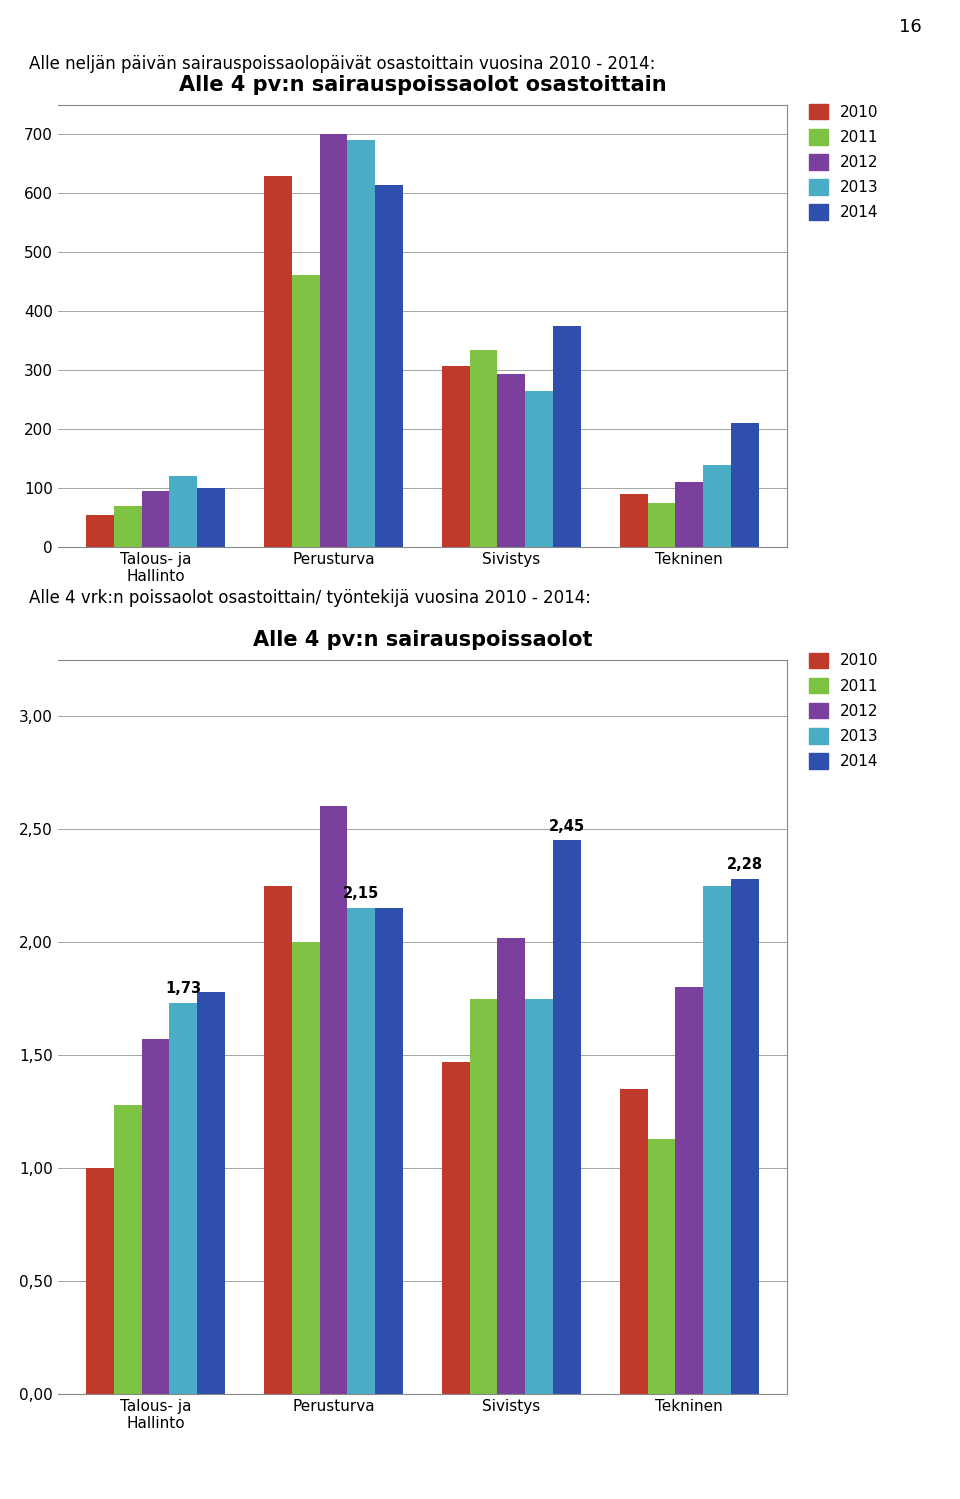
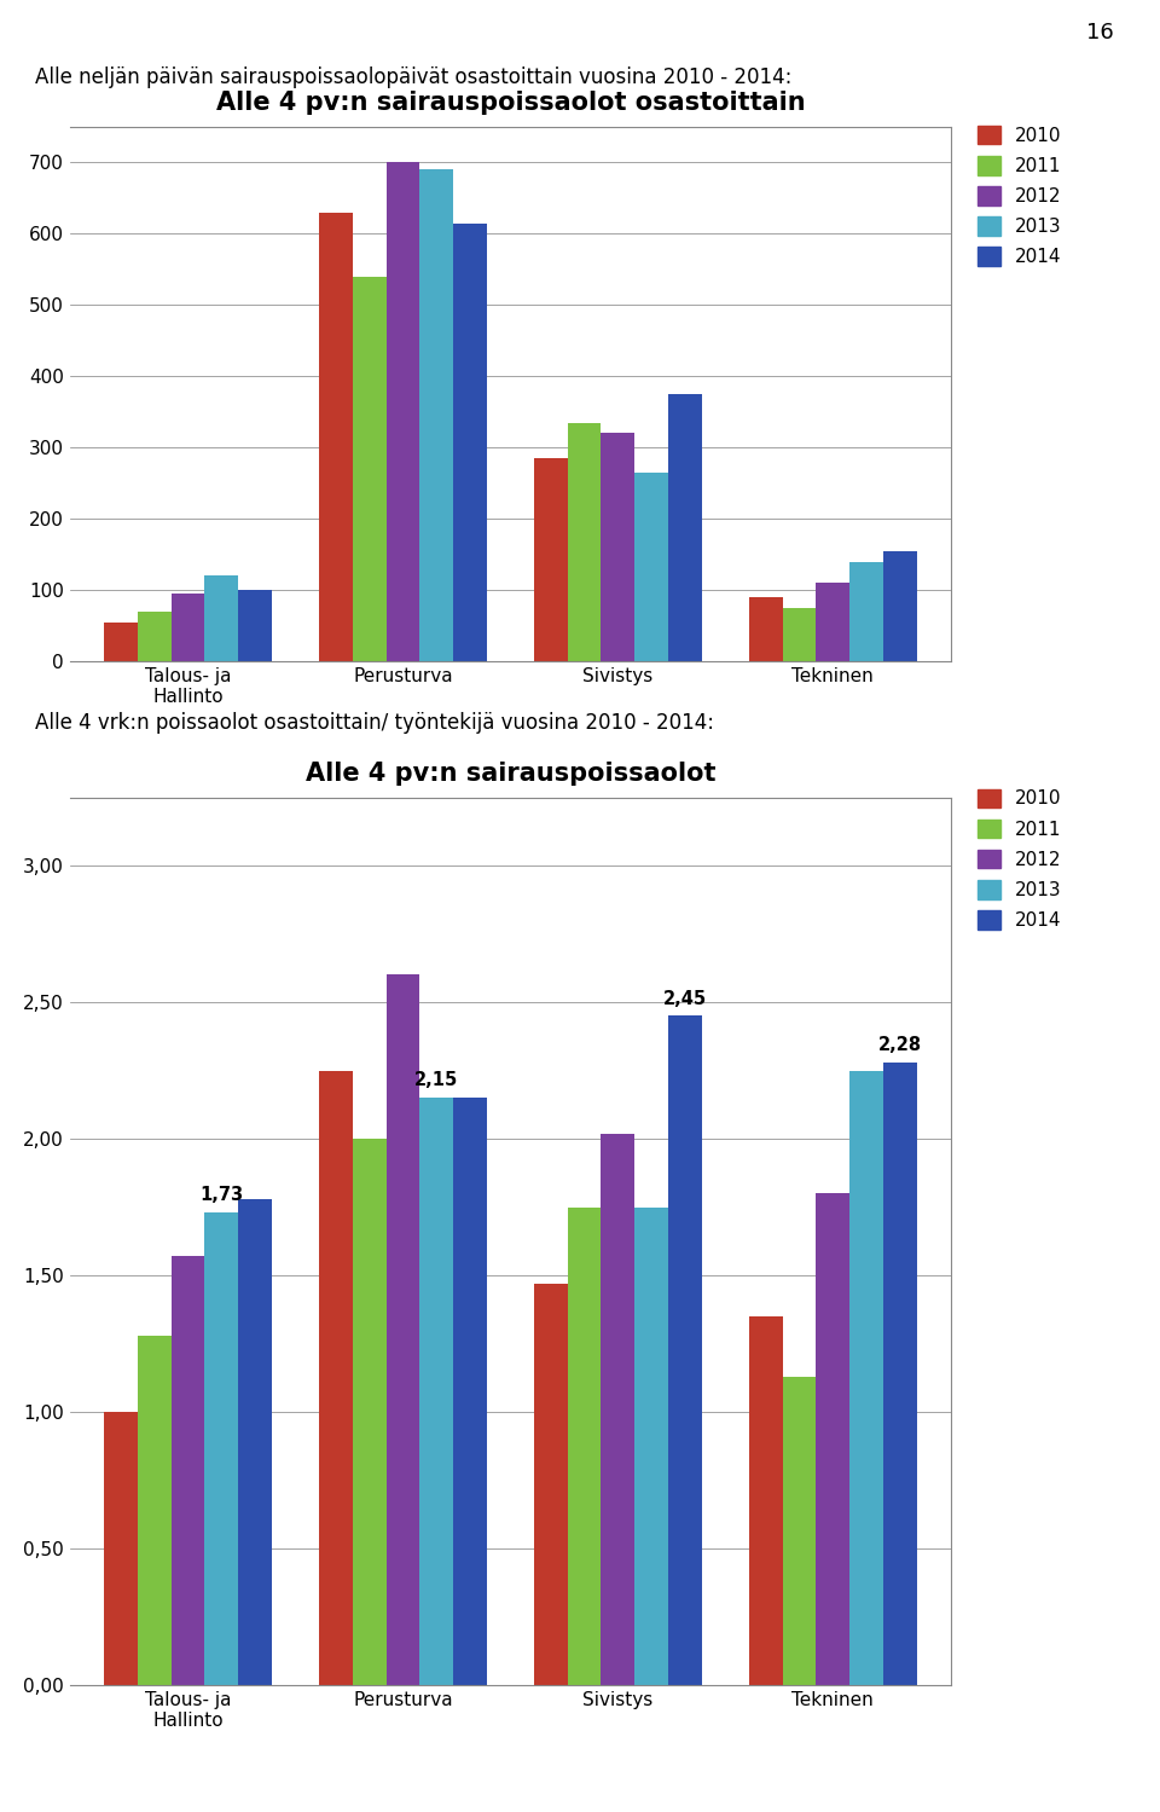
Alle 4 pv:n sairauspoissaolot osastoittain/2011/Perusturva: 462 -> 540
Alle 4 pv:n sairauspoissaolot osastoittain/2010/Sivistys: 308 -> 285
Alle 4 pv:n sairauspoissaolot osastoittain/2012/Sivistys: 294 -> 320
Alle 4 pv:n sairauspoissaolot osastoittain/2014/Tekninen: 210 -> 155
